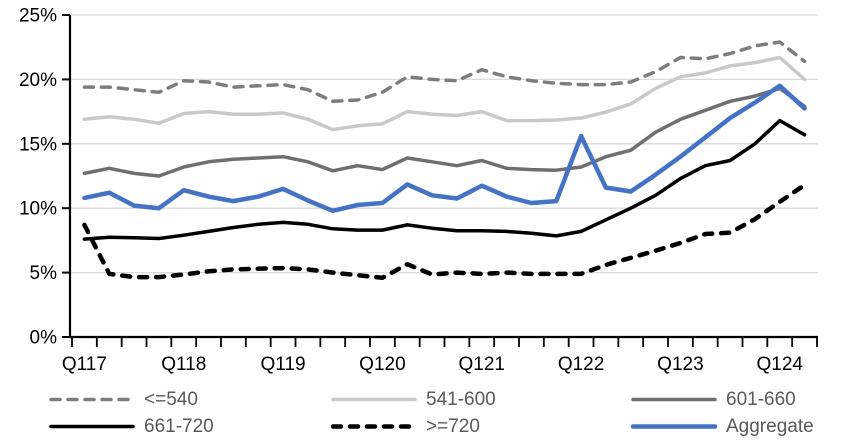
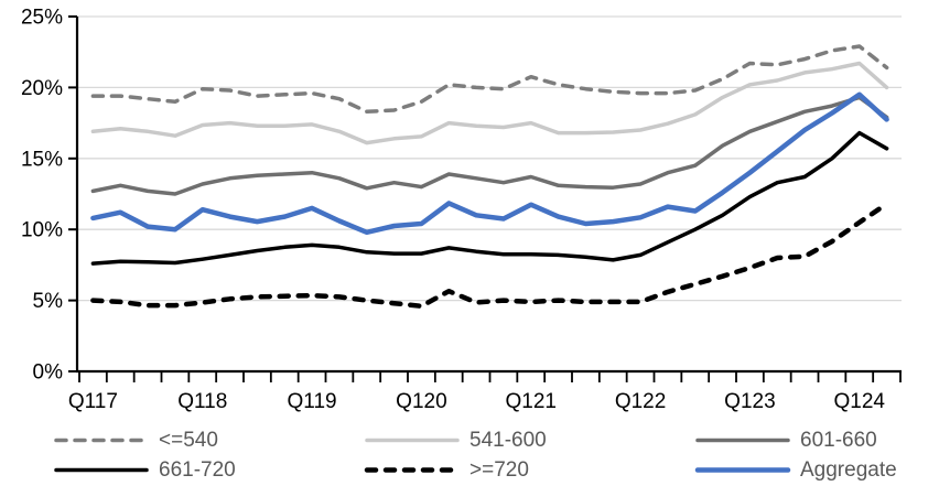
>=720/Q117: 8.7% -> 5.0%
Aggregate/Q122: 15.6% -> 10.8%
